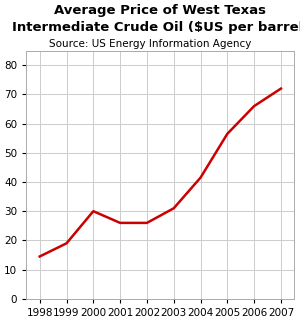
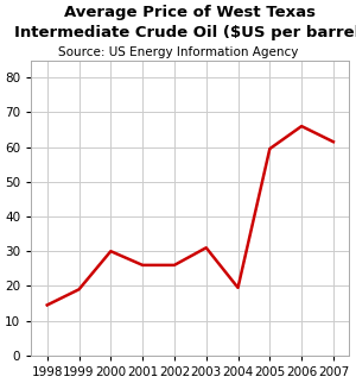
2004: 41.5 -> 19.5
2005: 56.5 -> 59.5
2007: 72.0 -> 61.5
